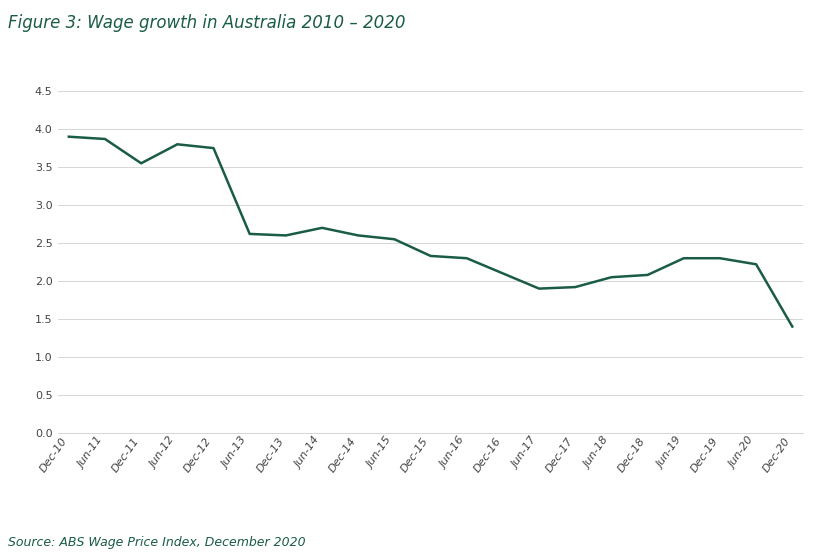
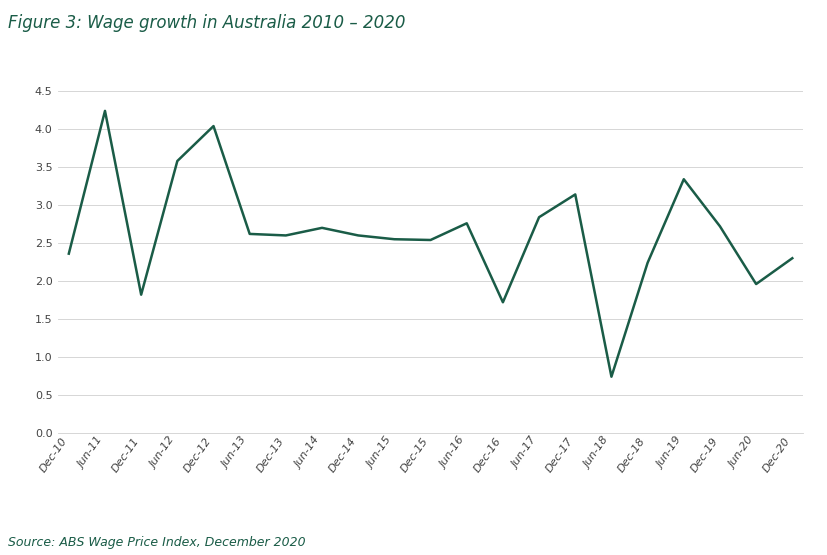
Dec-10: 3.90 -> 2.36
Jun-11: 3.87 -> 4.24
Dec-11: 3.55 -> 1.82
Jun-12: 3.80 -> 3.58
Dec-12: 3.75 -> 4.04
Dec-15: 2.33 -> 2.54
Jun-16: 2.30 -> 2.76
Dec-16: 2.10 -> 1.72
Jun-17: 1.90 -> 2.84
Dec-17: 1.92 -> 3.14
Jun-18: 2.05 -> 0.74
Dec-18: 2.08 -> 2.24
Jun-19: 2.30 -> 3.34
Dec-19: 2.30 -> 2.72
Jun-20: 2.22 -> 1.96
Dec-20: 1.40 -> 2.30
